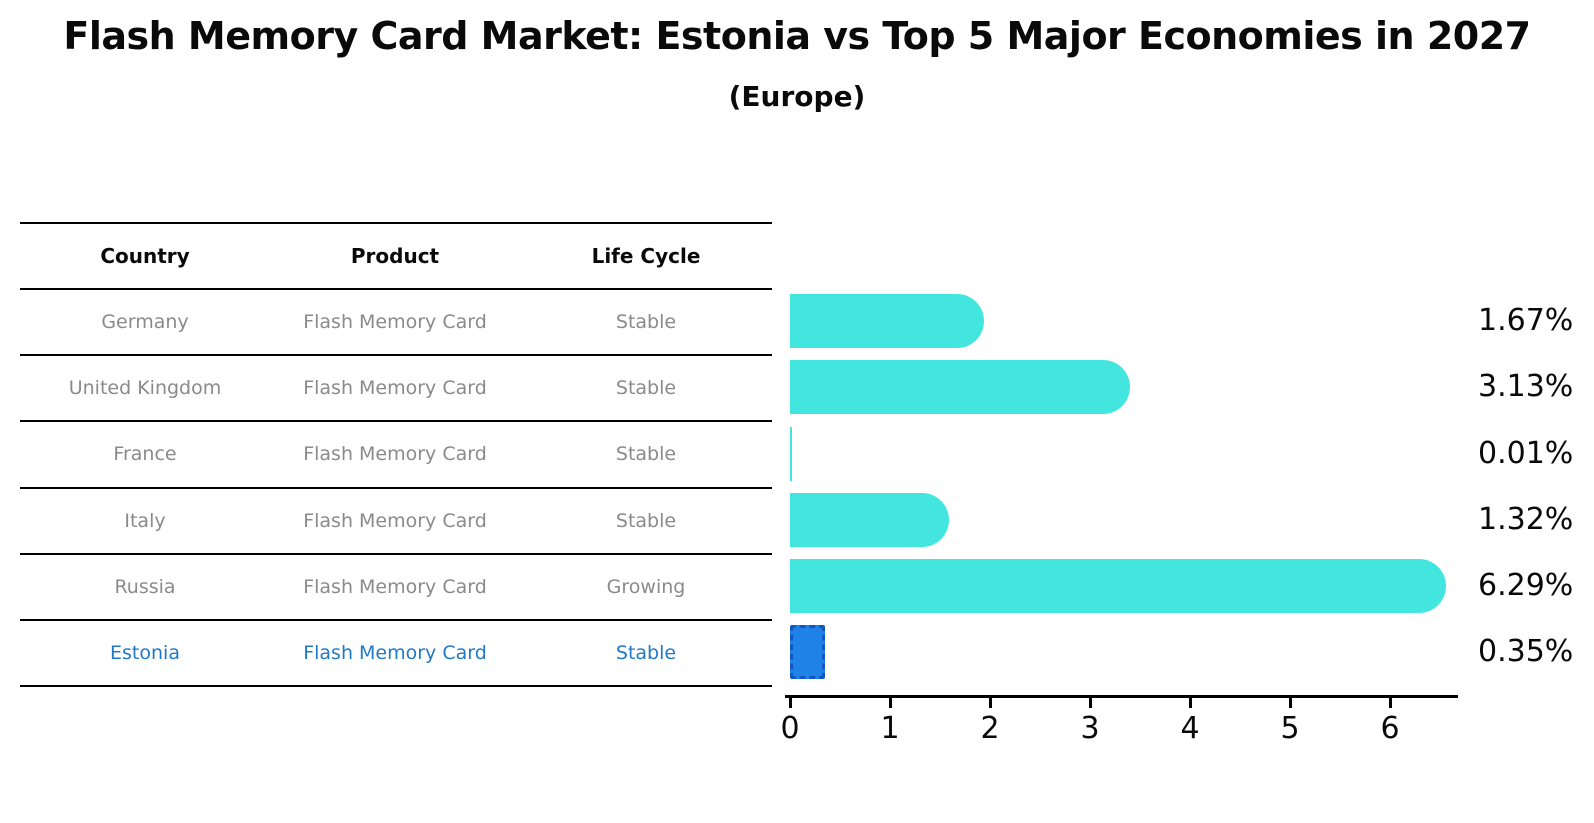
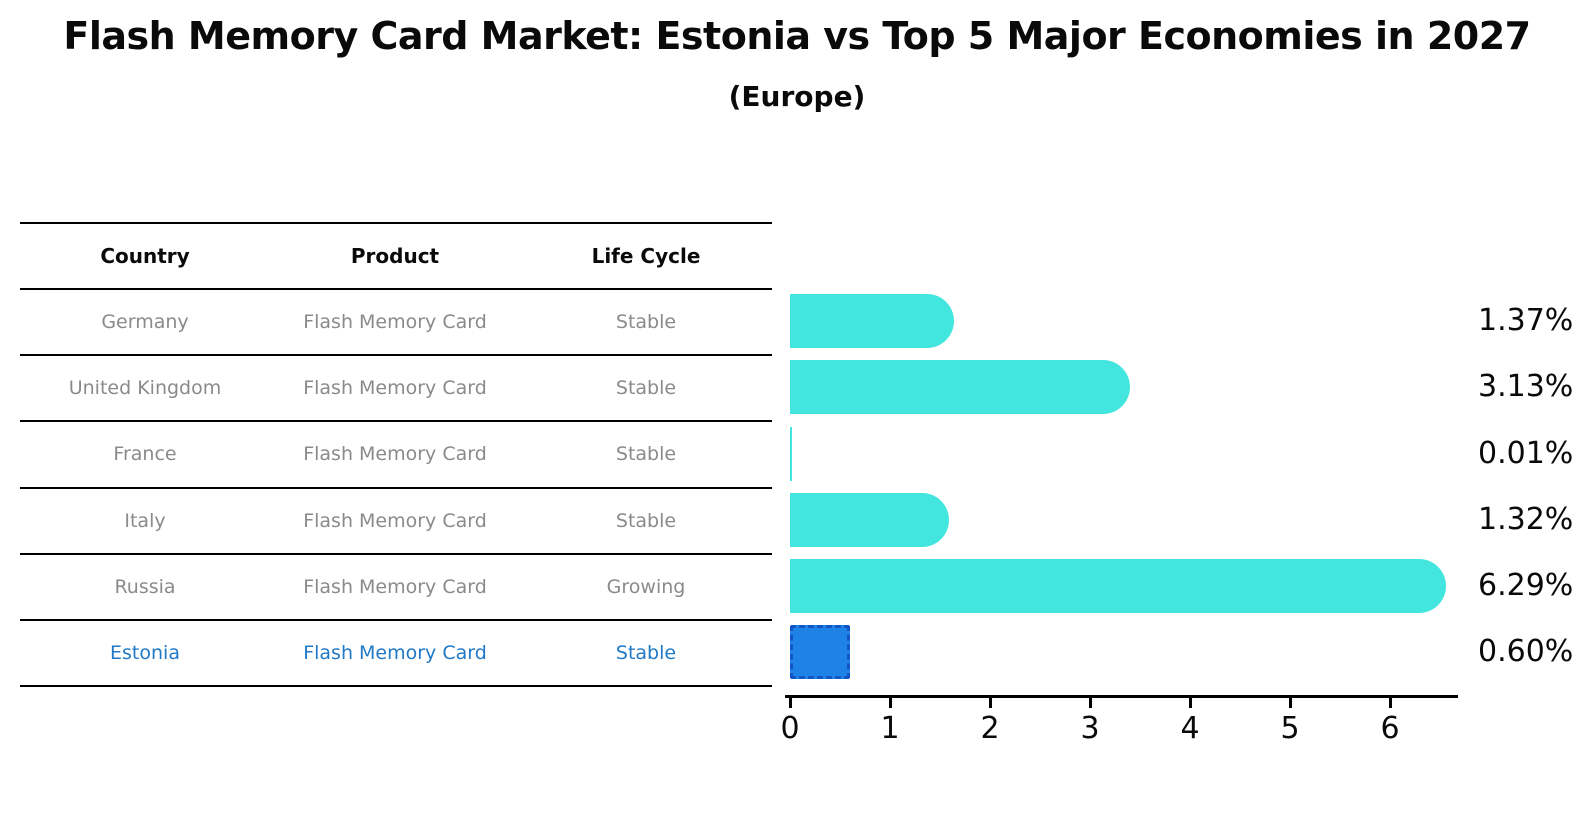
Germany: 1.67% -> 1.37%
Estonia: 0.35% -> 0.60%
